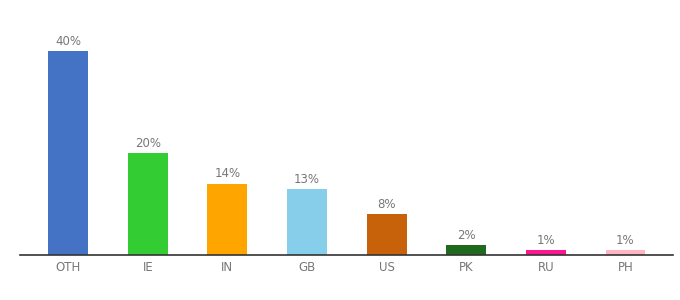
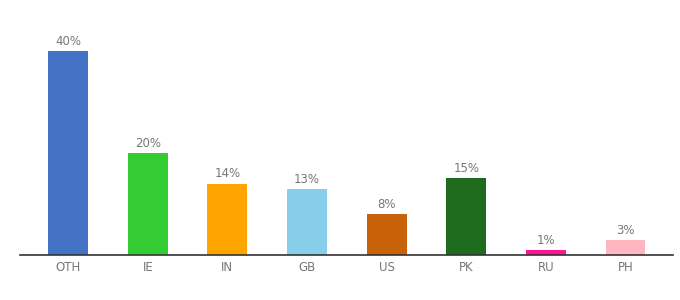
PK: 2% -> 15%
PH: 1% -> 3%
